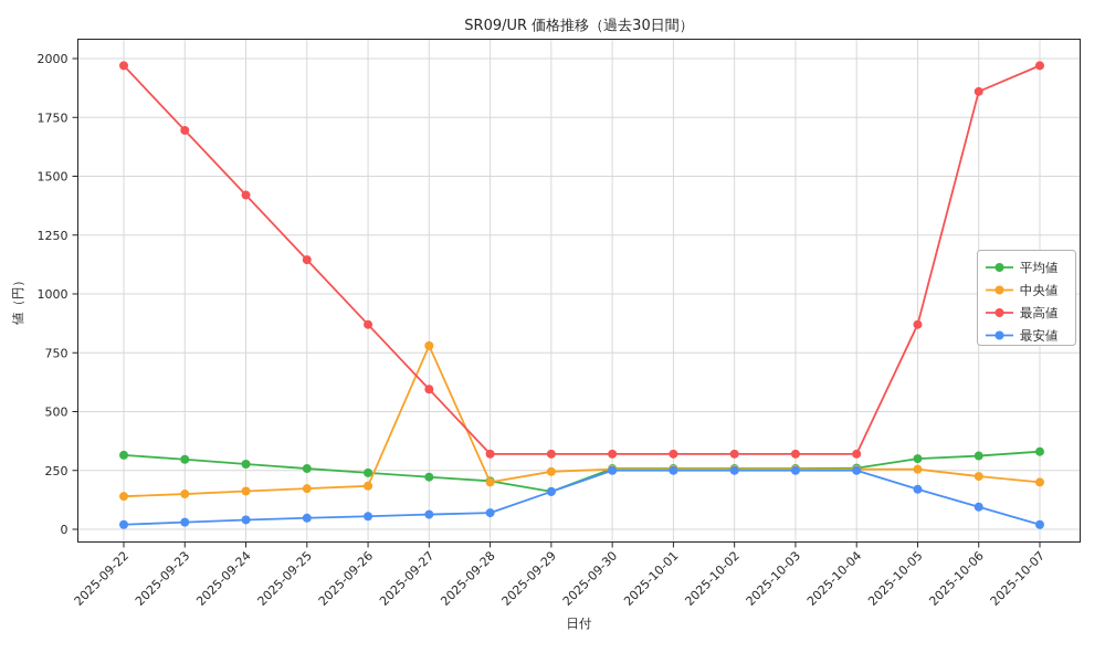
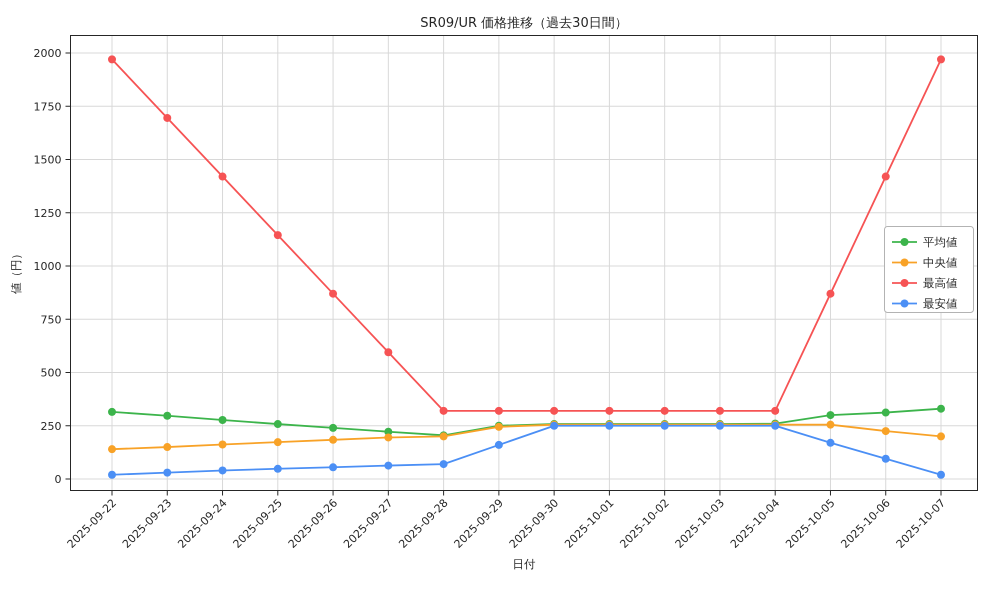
中央値/2025-09-27: 780 -> 200
平均値/2025-09-29: 160 -> 250
最高値/2025-10-06: 1860 -> 1420
